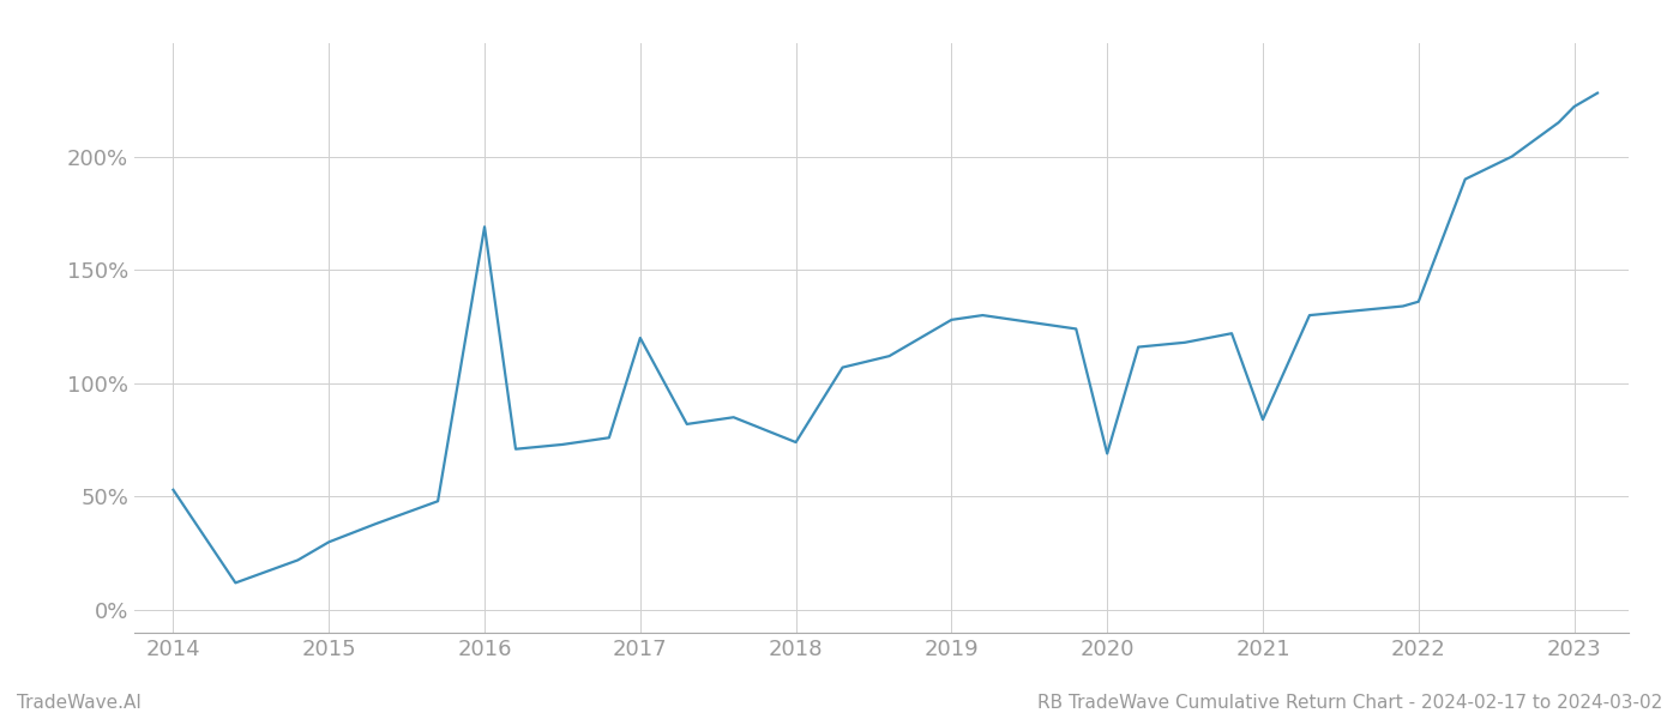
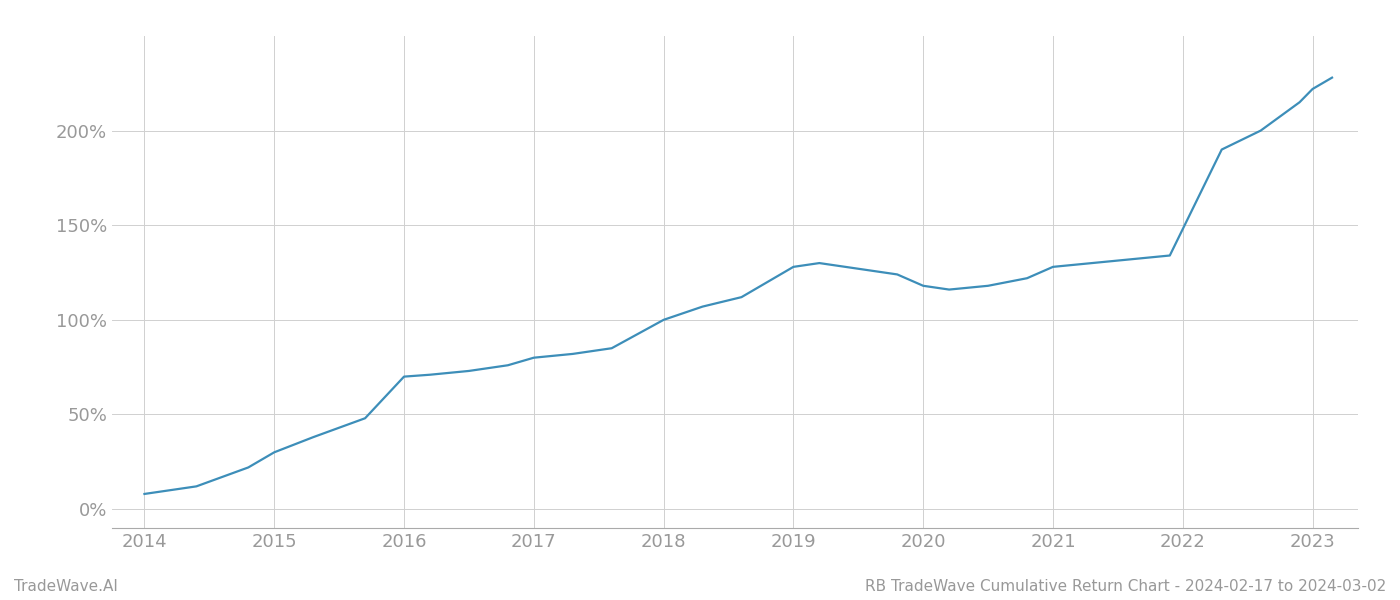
2014: 53% -> 8%
2016: 169% -> 70%
2017: 120% -> 80%
2018: 74% -> 100%
2020: 69% -> 118%
2021: 84% -> 128%
2022: 136% -> 148%
